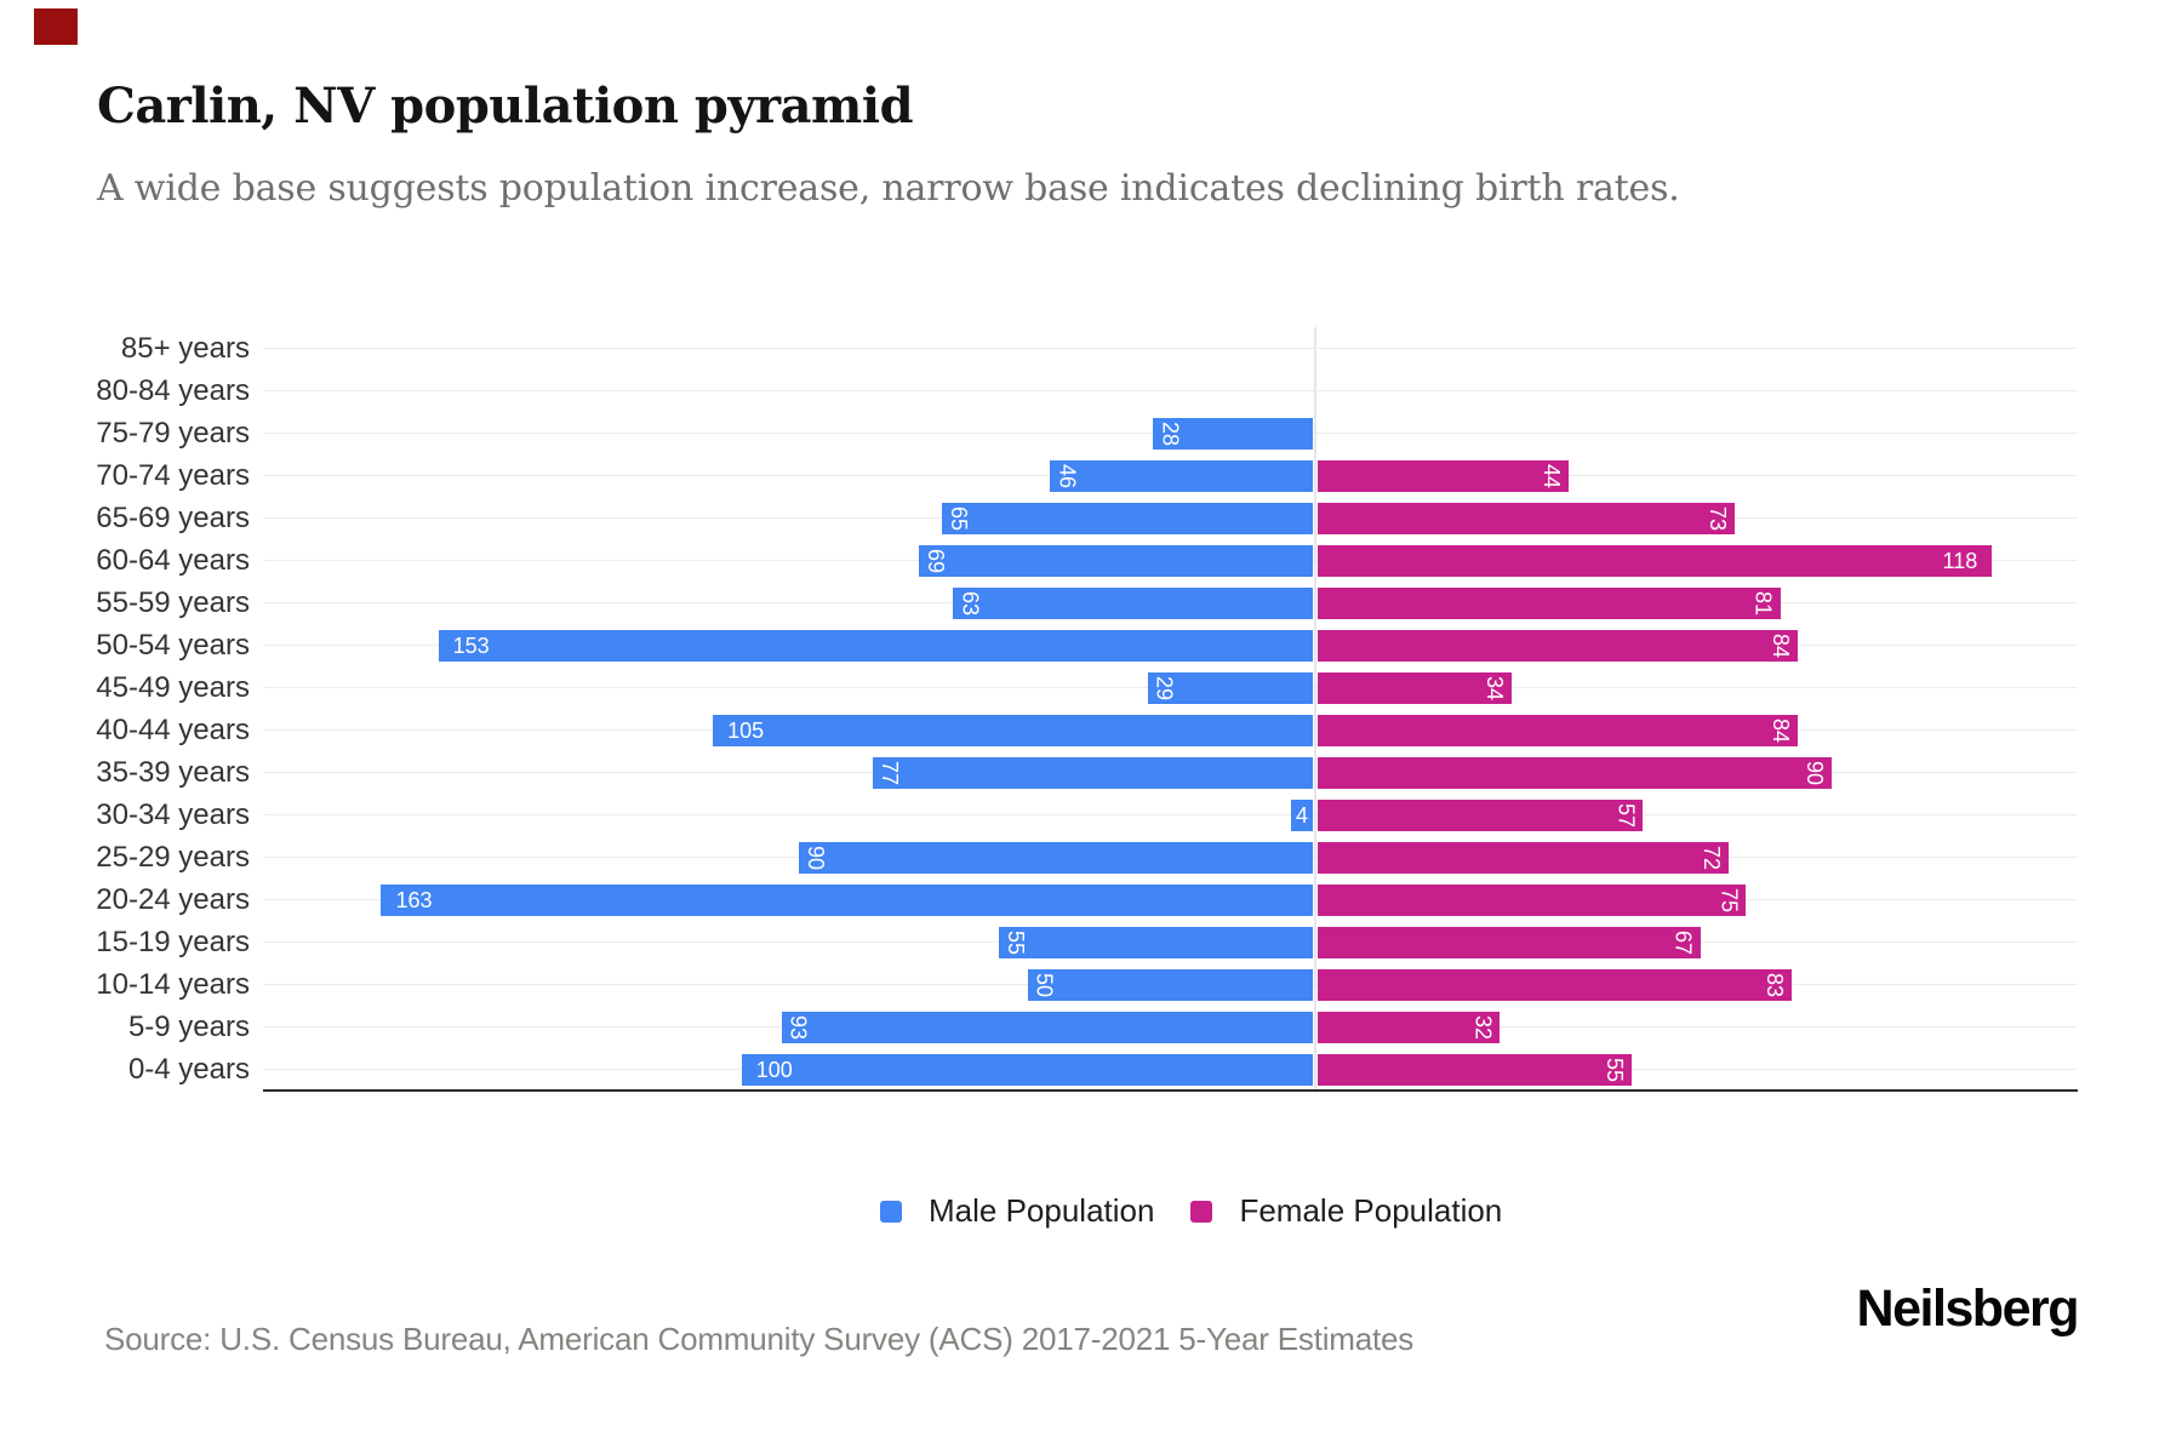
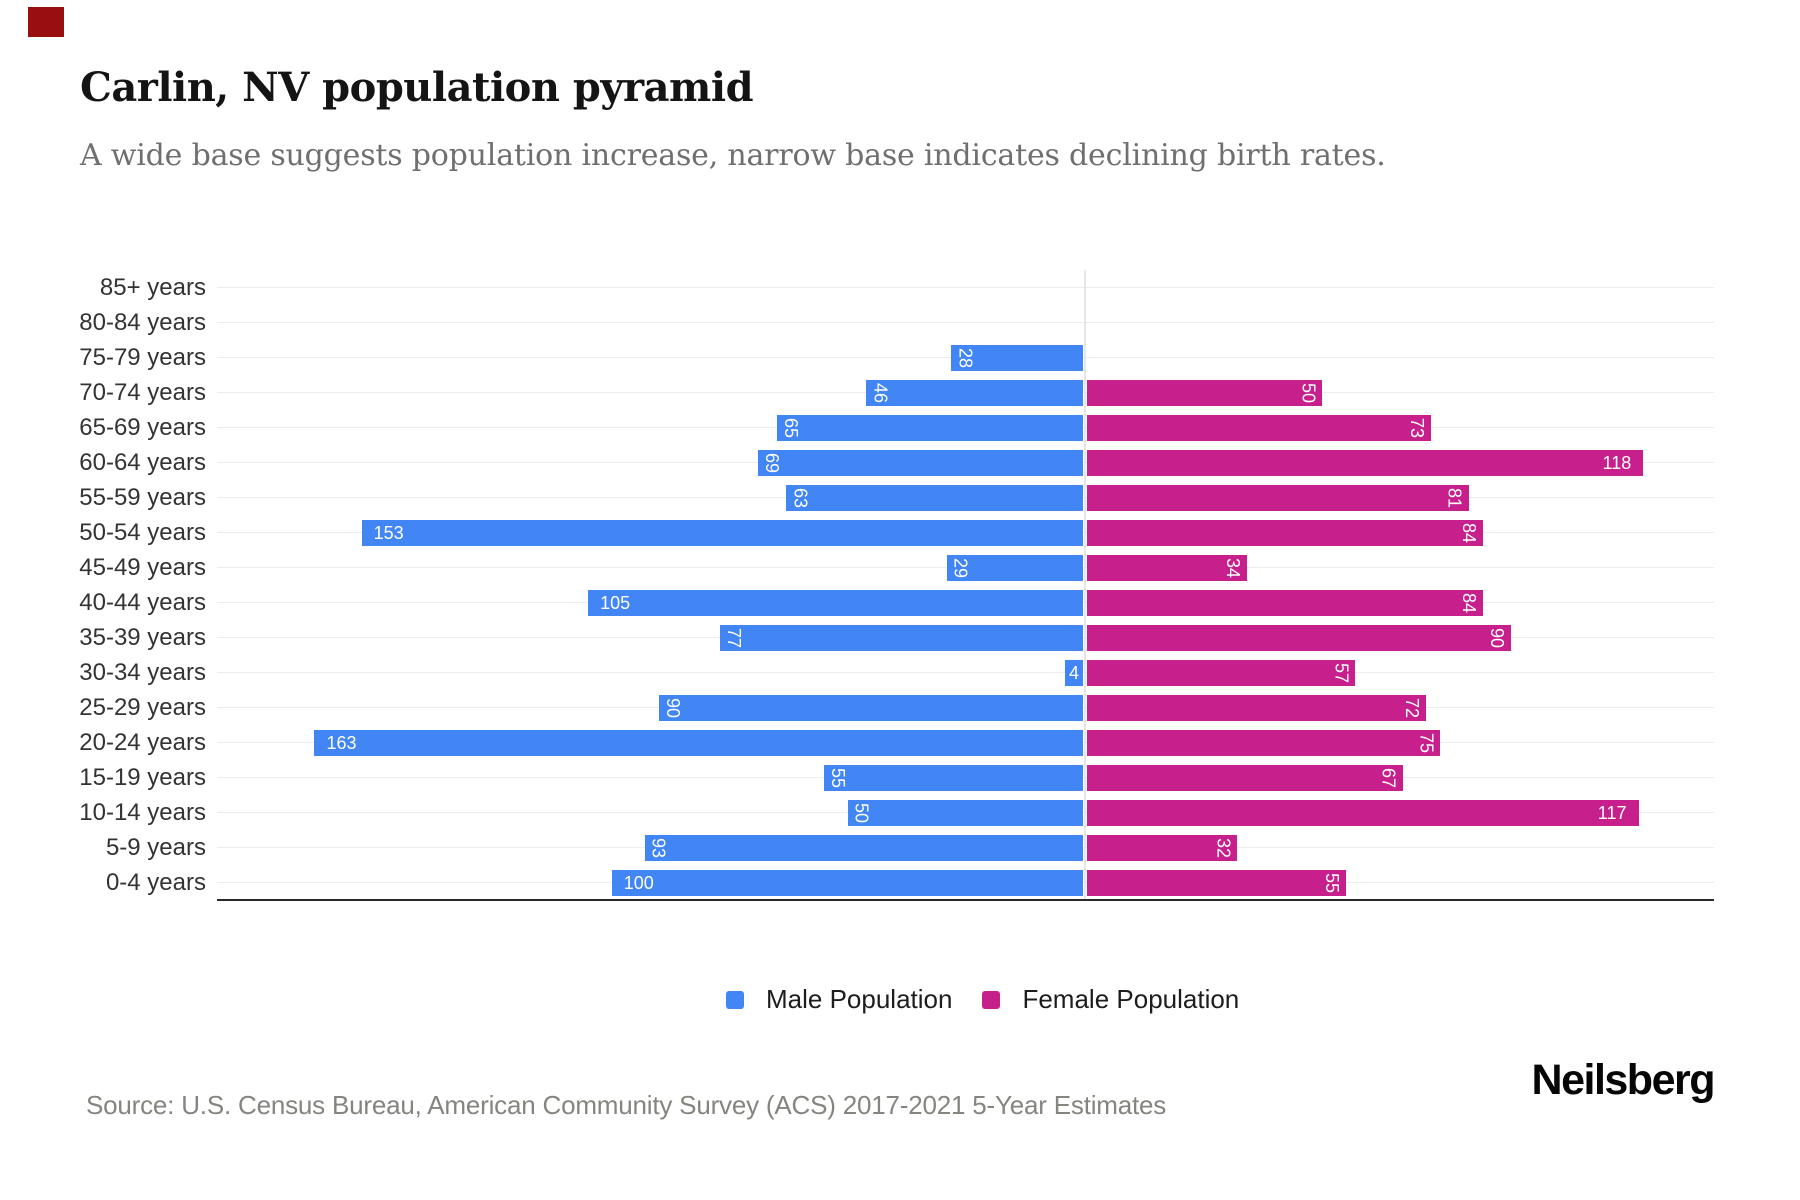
Female Population/70-74 years: 44 -> 50
Female Population/10-14 years: 83 -> 117
